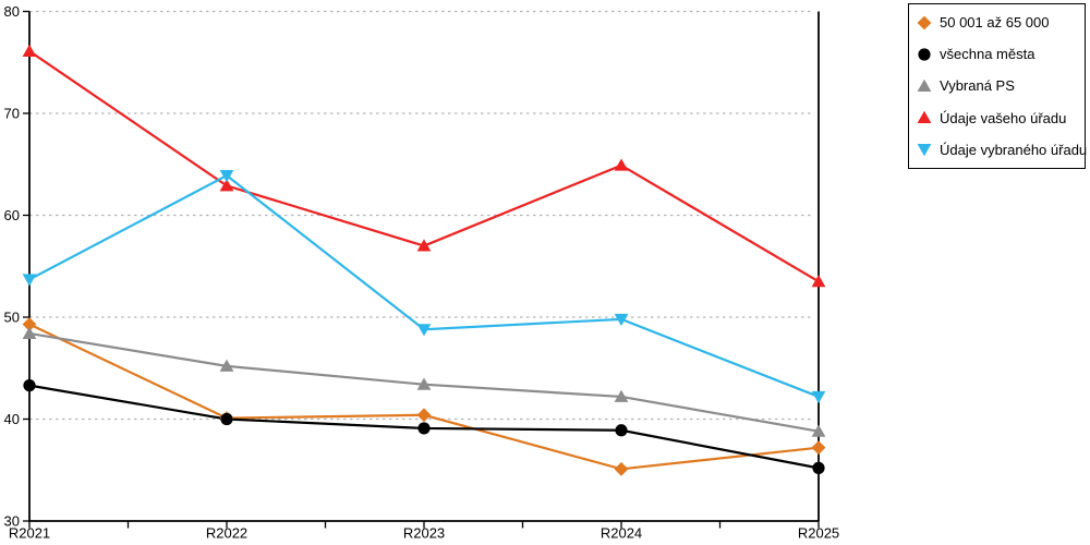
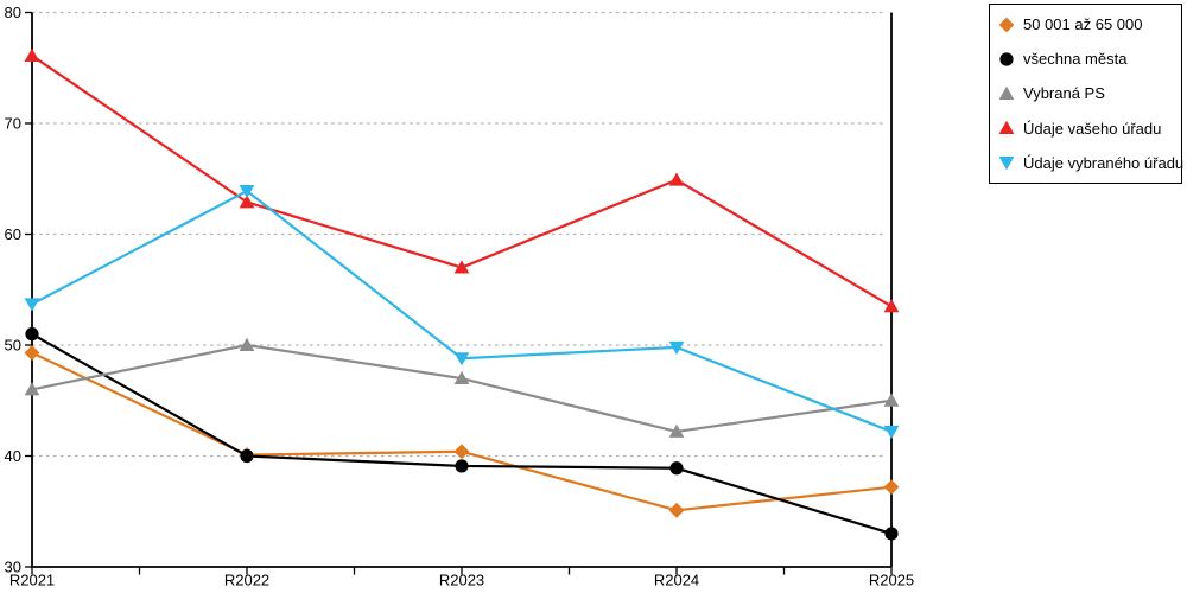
všechna města/R2021: 43 -> 51
Vybraná PS/R2021: 48 -> 46
Vybraná PS/R2022: 45 -> 50
Vybraná PS/R2023: 43 -> 47
všechna města/R2025: 35 -> 33
Vybraná PS/R2025: 39 -> 45
